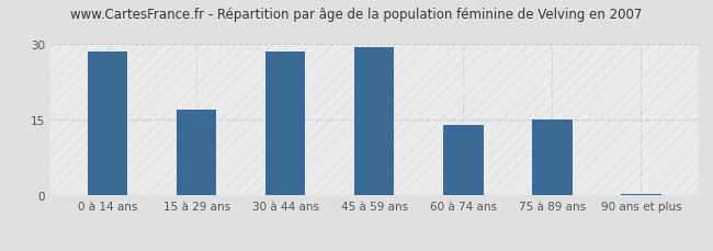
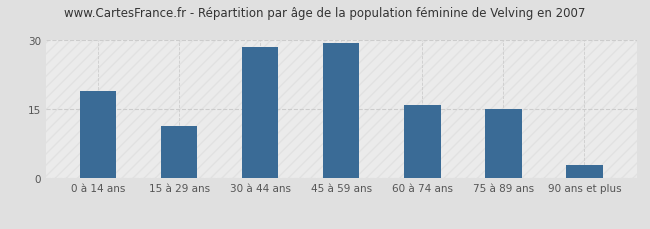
0 à 14 ans: 28.5 -> 19.0
15 à 29 ans: 17.0 -> 11.5
60 à 74 ans: 14.0 -> 16.0
90 ans et plus: 0.3 -> 3.0
